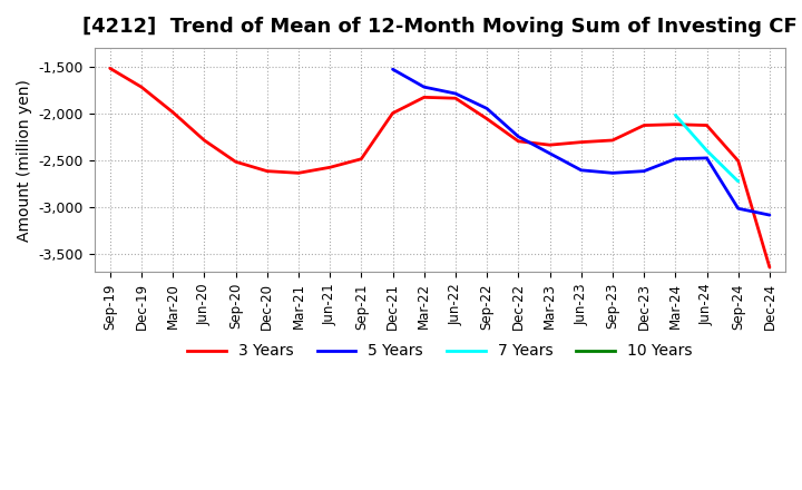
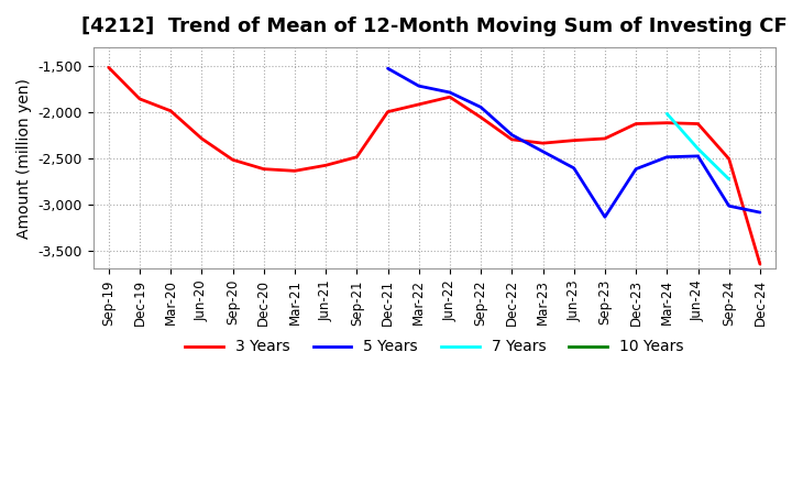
3 Years/Dec-19: -1,720 -> -1,860
3 Years/Mar-22: -1,830 -> -1,920
5 Years/Sep-23: -2,640 -> -3,140
